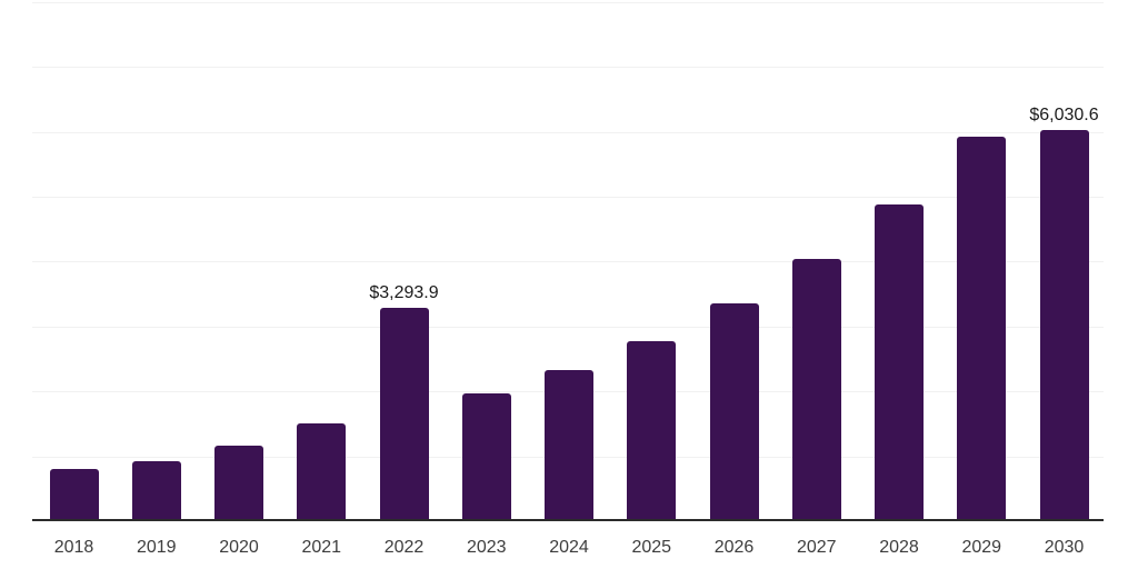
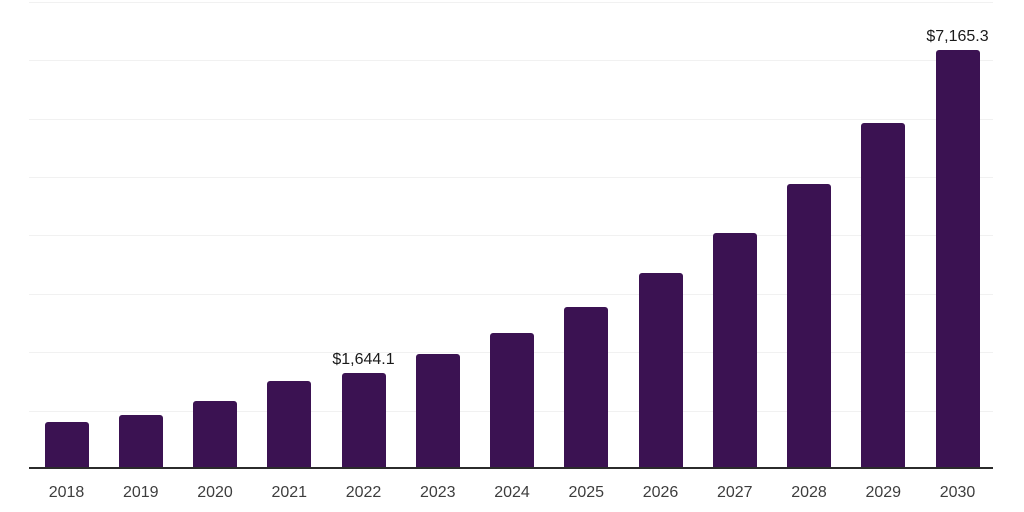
2022: $3,293.9 -> $1,644.1
2030: $6,030.6 -> $7,165.3
